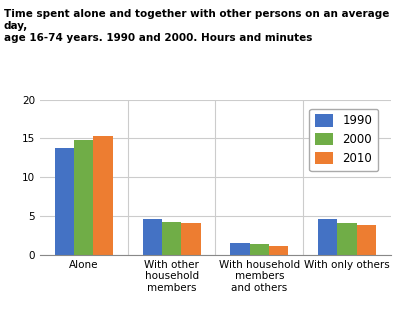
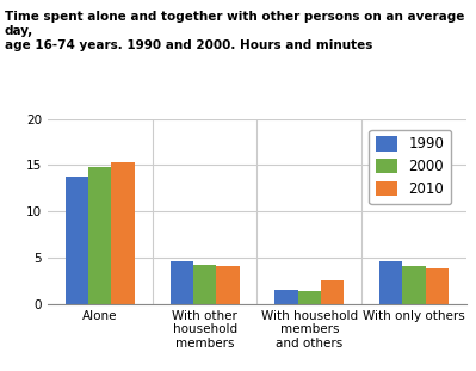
2010/With household members and others: 1.2 -> 2.6
